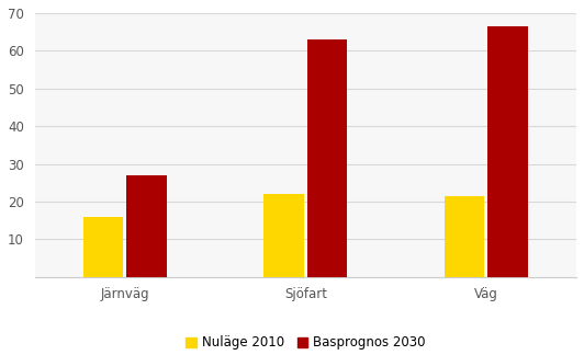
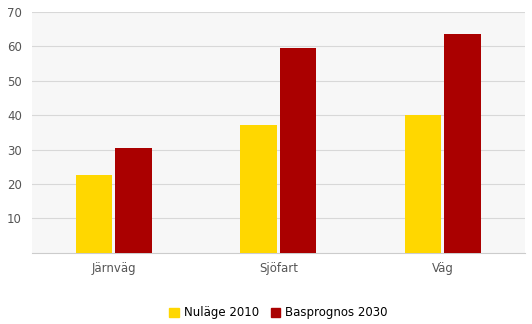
Nuläge 2010/Järnväg: 16.0 -> 22.5
Basprognos 2030/Järnväg: 27.0 -> 30.5
Nuläge 2010/Sjöfart: 22.0 -> 37.0
Basprognos 2030/Sjöfart: 63.0 -> 59.5
Nuläge 2010/Väg: 21.5 -> 40.0
Basprognos 2030/Väg: 66.5 -> 63.5
